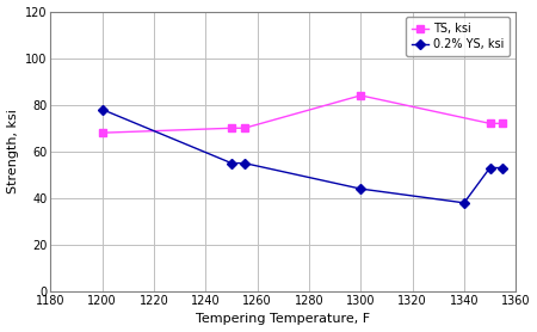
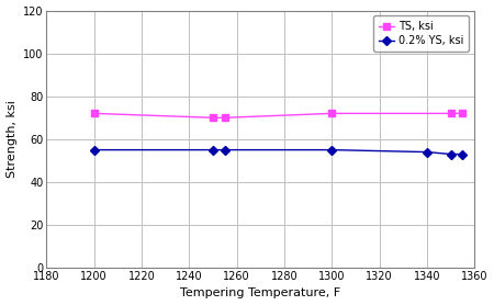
TS, ksi/1200: 68 -> 72
0.2% YS, ksi/1200: 78 -> 55
TS, ksi/1300: 84 -> 72
0.2% YS, ksi/1300: 44 -> 55
0.2% YS, ksi/1340: 38 -> 54
